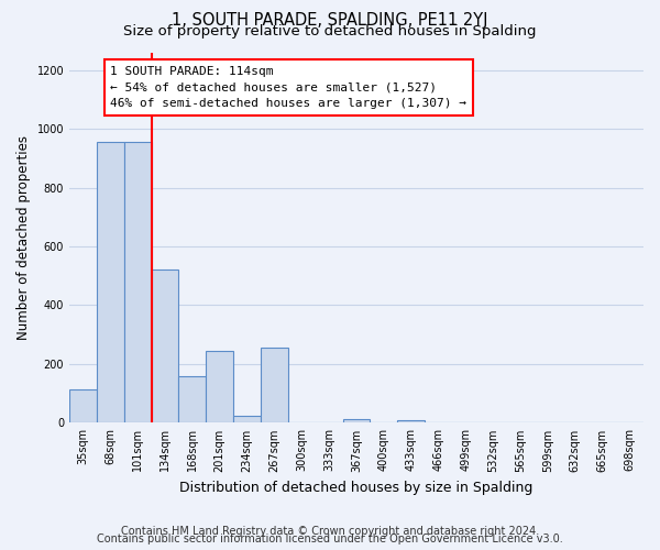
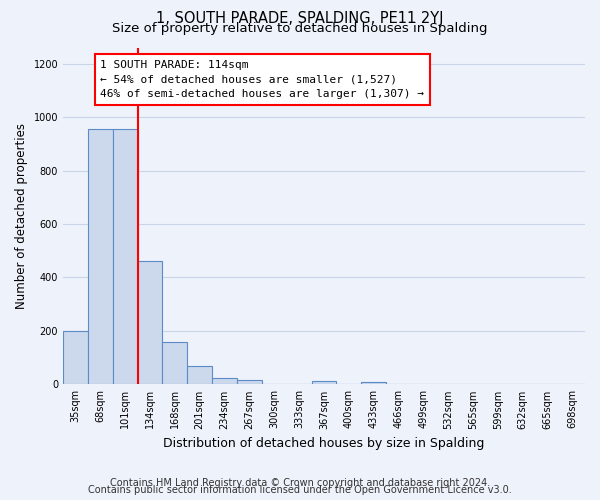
35sqm: 115 -> 200
134sqm: 520 -> 460
201sqm: 245 -> 70
267sqm: 255 -> 18
